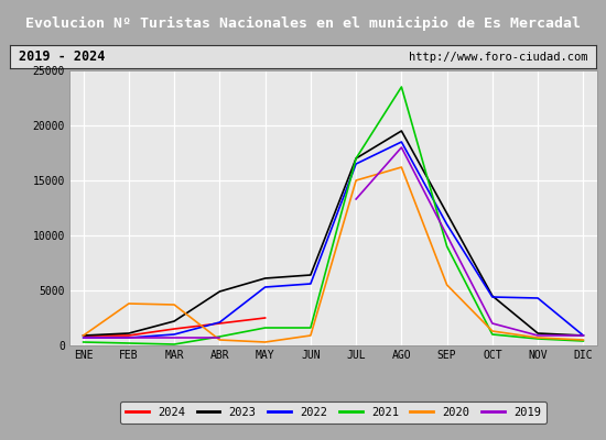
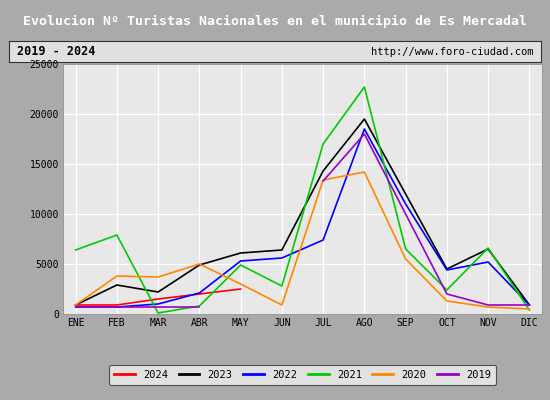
2021/ENE: 300 -> 6400
2023/FEB: 1100 -> 2900
2021/FEB: 200 -> 7900
2020/ABR: 500 -> 5000
2021/MAY: 1600 -> 4900
2020/MAY: 300 -> 3000
2021/JUN: 1600 -> 2800
2023/JUL: 17000 -> 14300
2022/JUL: 16500 -> 7400
2020/JUL: 15000 -> 13400
2021/AGO: 23500 -> 22700
2020/AGO: 16200 -> 14200
2021/SEP: 9000 -> 6500
2021/OCT: 1000 -> 2400
2023/NOV: 1100 -> 6500
2022/NOV: 4300 -> 5200
2021/NOV: 600 -> 6600
